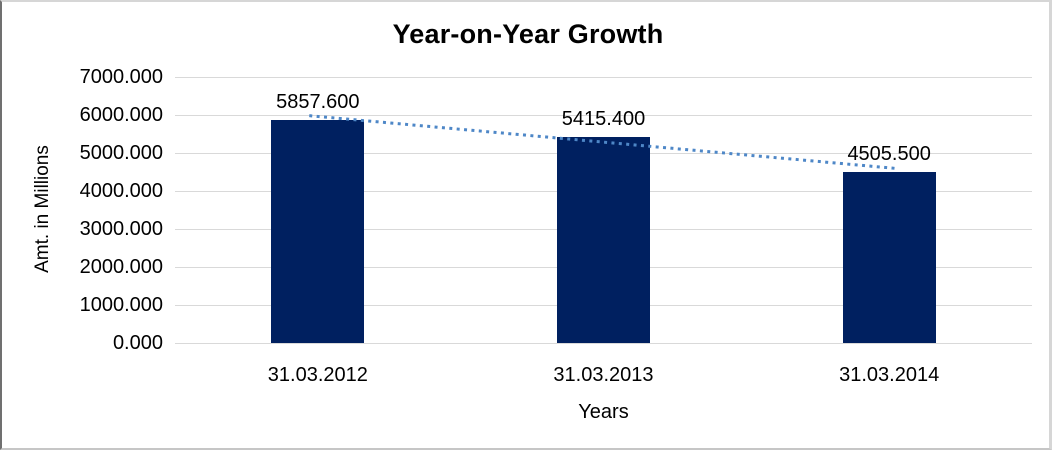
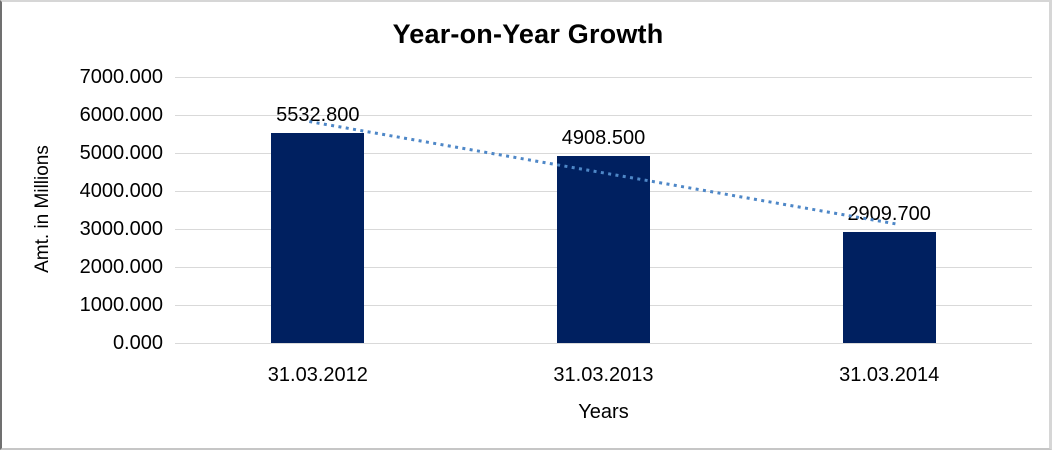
31.03.2012: 5857.600 -> 5532.800
31.03.2013: 5415.400 -> 4908.500
31.03.2014: 4505.500 -> 2909.700
